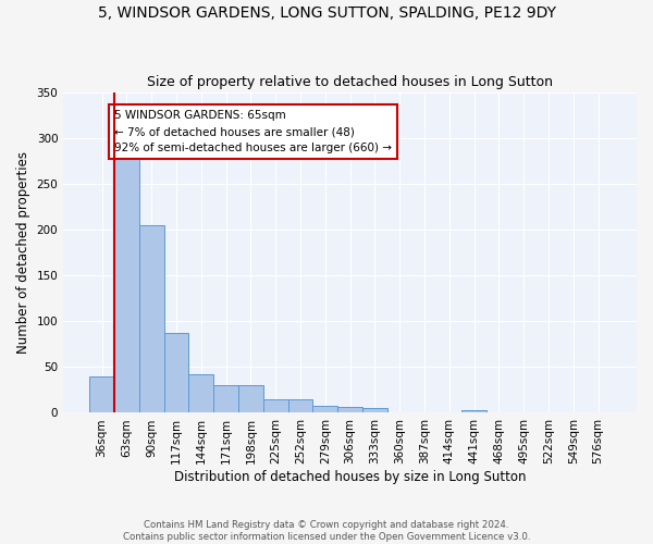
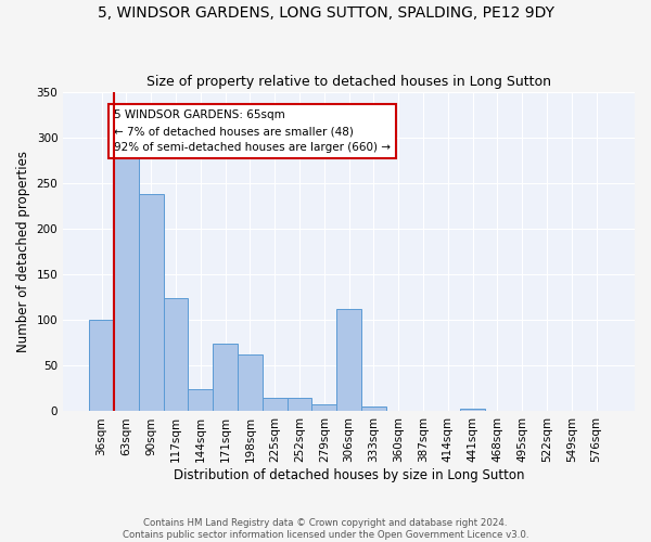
36sqm: 40 -> 100
90sqm: 205 -> 238
117sqm: 87 -> 124
144sqm: 42 -> 24
171sqm: 30 -> 74
198sqm: 30 -> 62
306sqm: 6 -> 112
